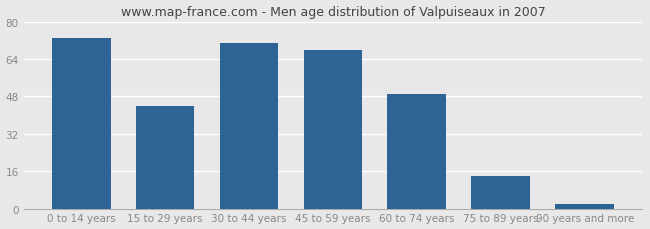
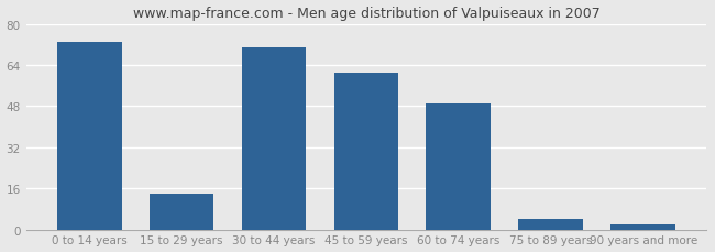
15 to 29 years: 44 -> 14
45 to 59 years: 68 -> 61
75 to 89 years: 14 -> 4
